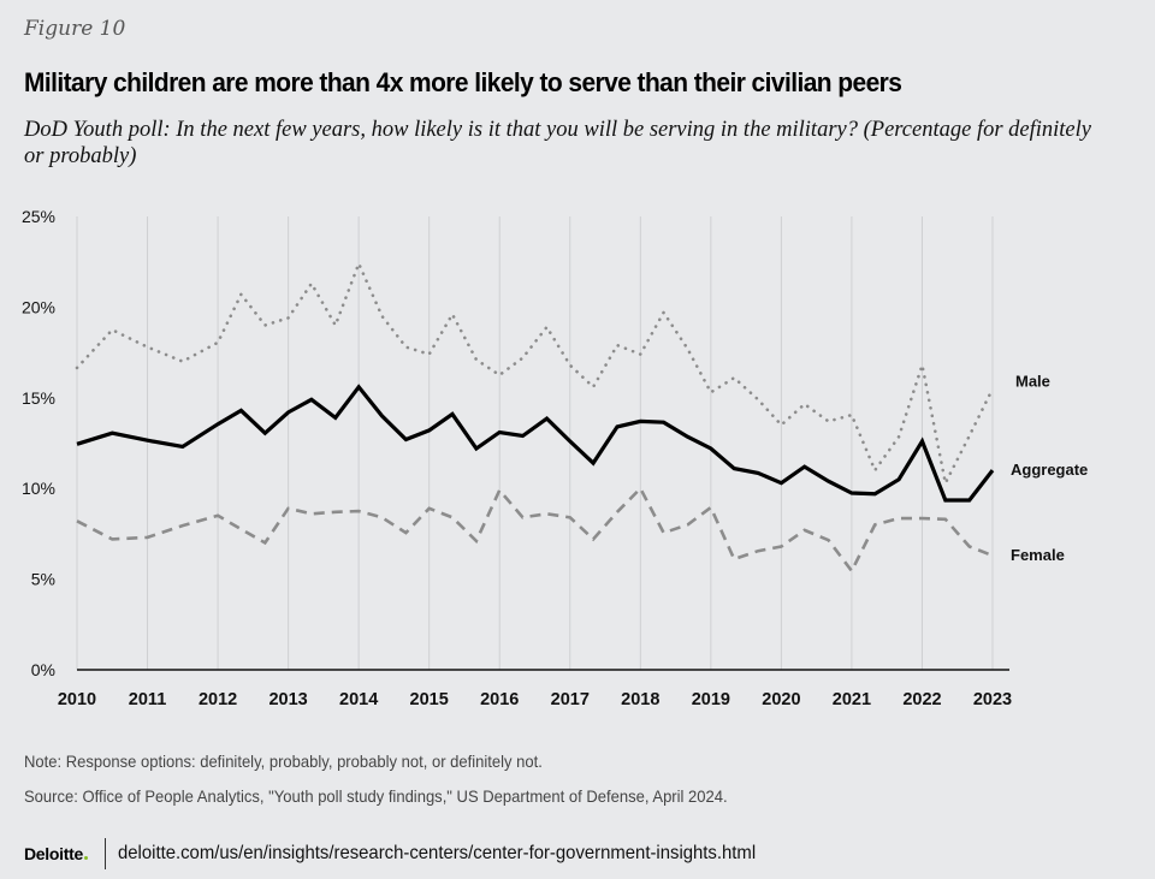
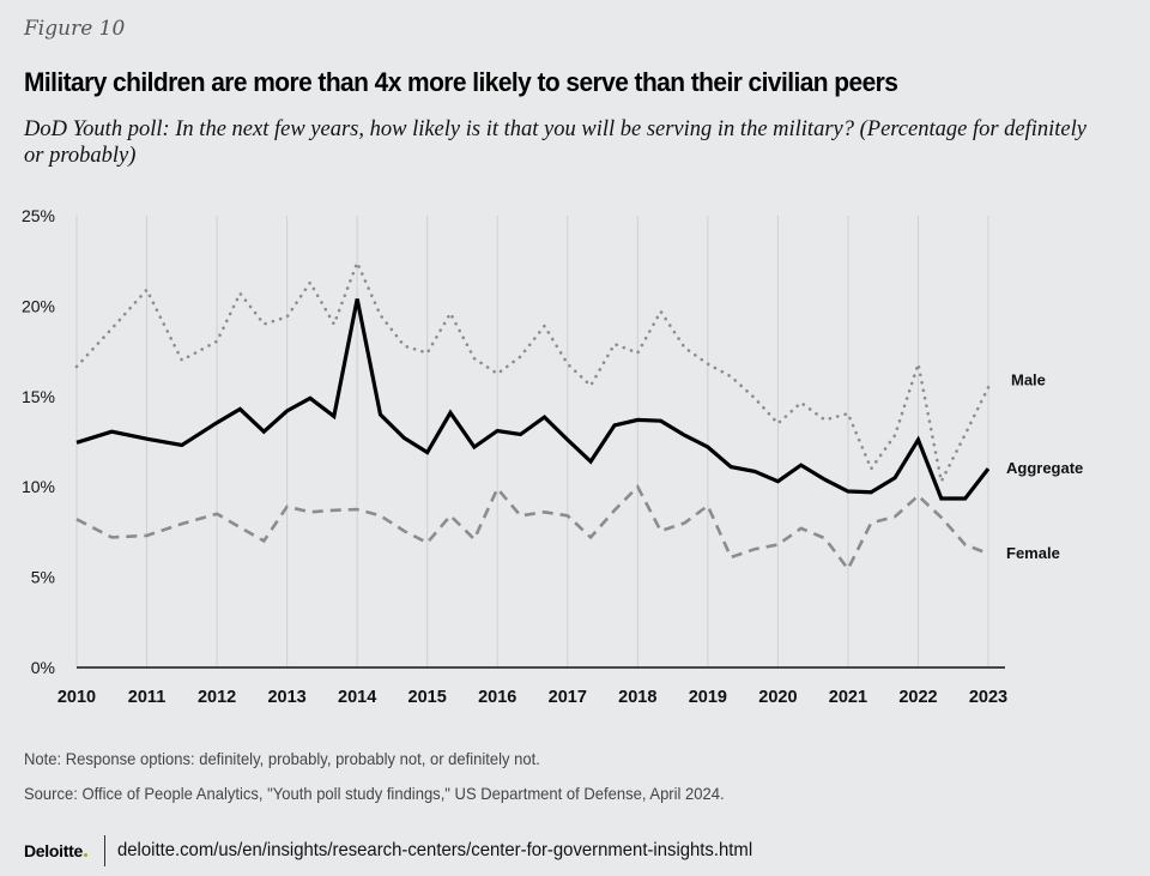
Male/2011: 17.8% -> 20.9%
Aggregate/2014: 15.6% -> 20.4%
Aggregate/2015: 13.2% -> 11.9%
Female/2015: 8.9% -> 6.9%
Male/2019: 15.3% -> 16.8%
Female/2022: 8.3% -> 9.5%
